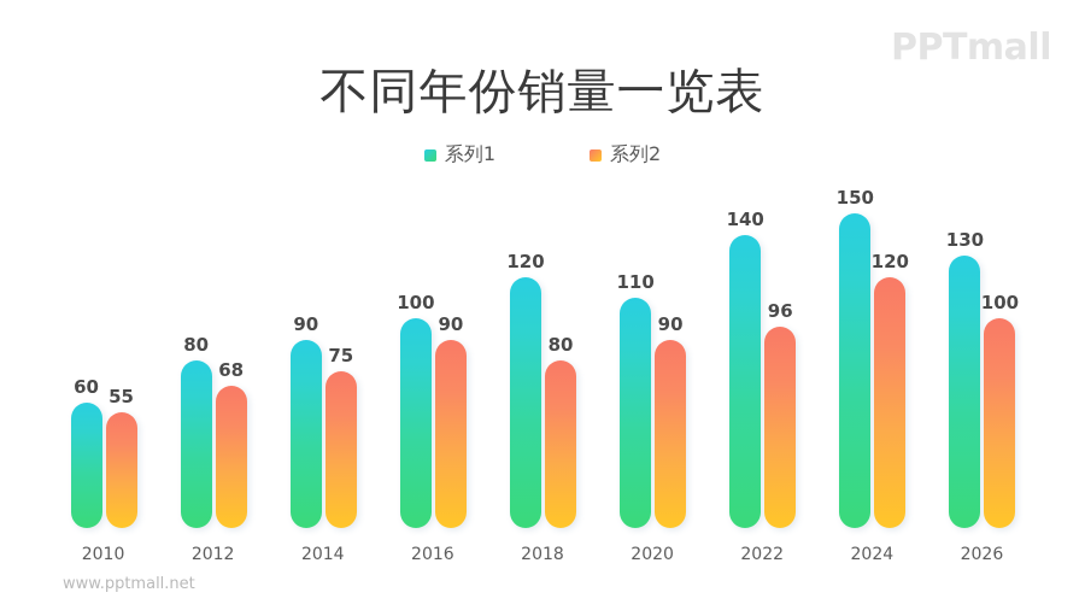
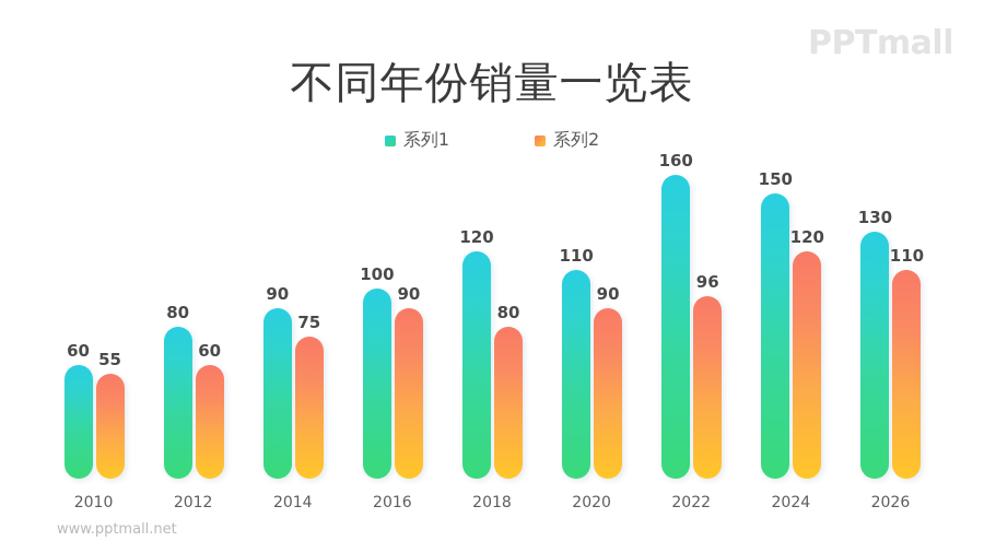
系列2/2012: 68 -> 60
系列1/2022: 140 -> 160
系列2/2026: 100 -> 110
